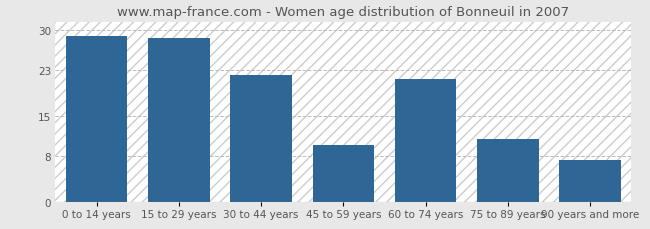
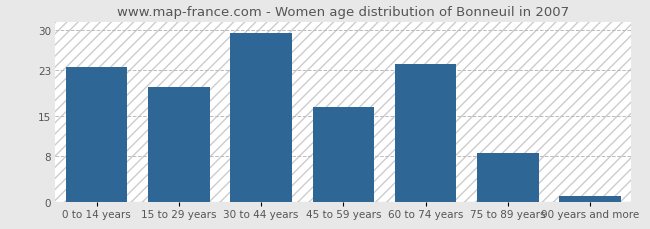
0 to 14 years: 29.0 -> 23.5
15 to 29 years: 28.6 -> 20.0
30 to 44 years: 22.2 -> 29.5
45 to 59 years: 10.0 -> 16.5
60 to 74 years: 21.4 -> 24.0
75 to 89 years: 11.0 -> 8.5
90 years and more: 7.4 -> 1.0
